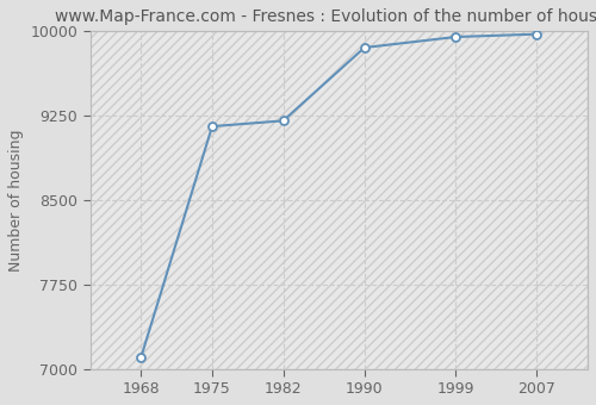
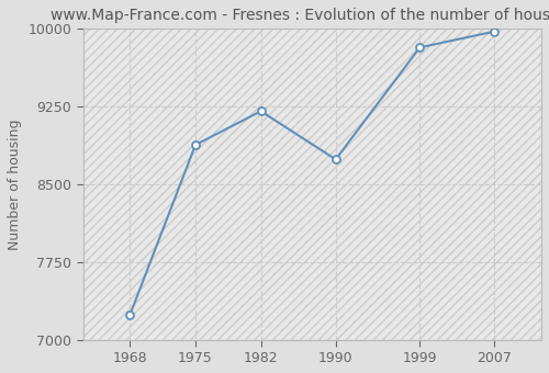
1968: 7100 -> 7240
1975: 9160 -> 8880
1990: 9860 -> 8740
1999: 9950 -> 9820
